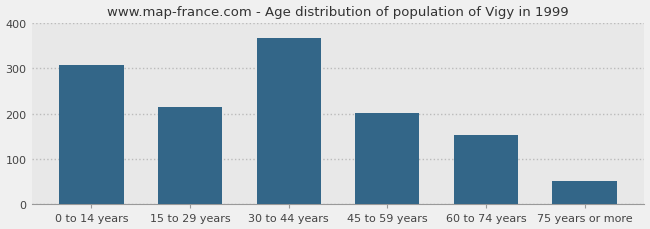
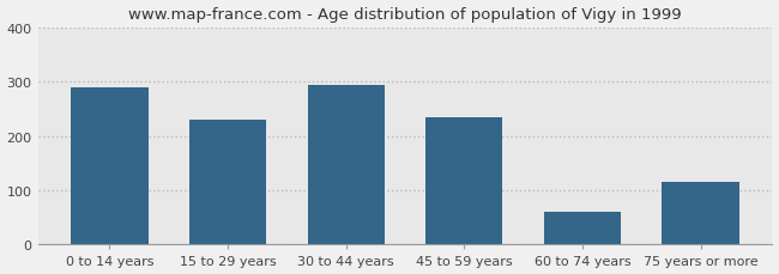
0 to 14 years: 308 -> 290
15 to 29 years: 215 -> 230
30 to 44 years: 367 -> 295
45 to 59 years: 202 -> 235
60 to 74 years: 152 -> 60
75 years or more: 52 -> 115
